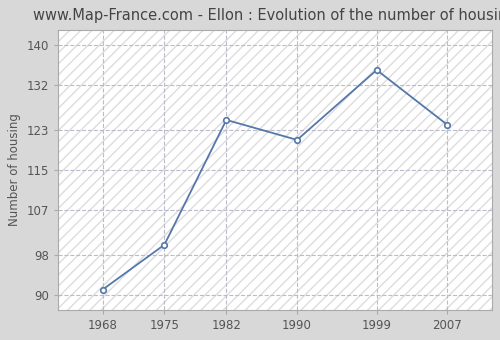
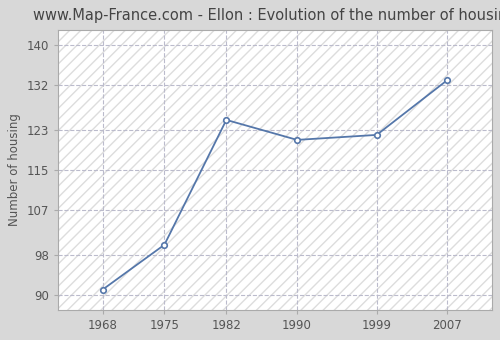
1999: 135 -> 122
2007: 124 -> 133
